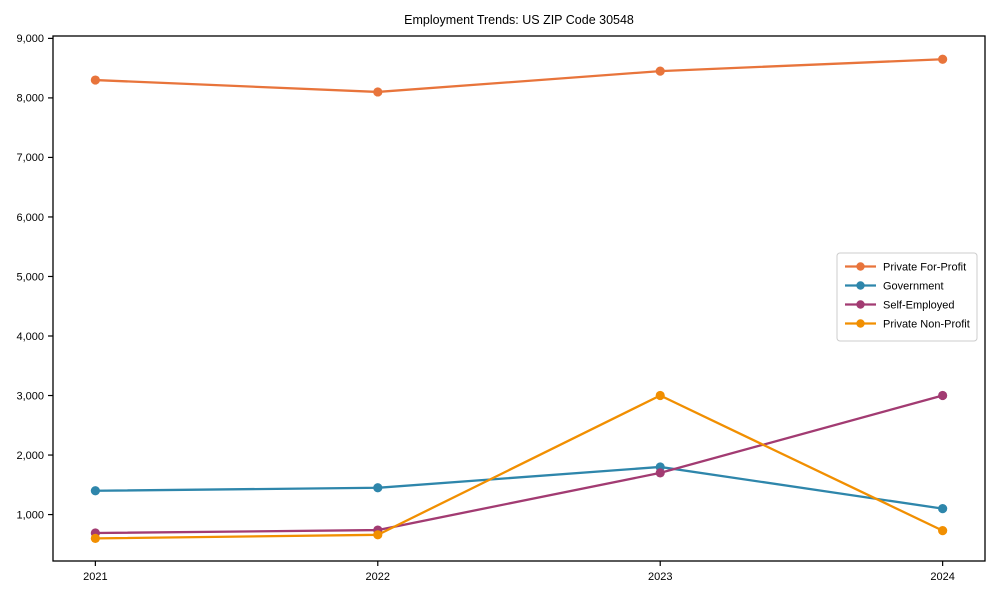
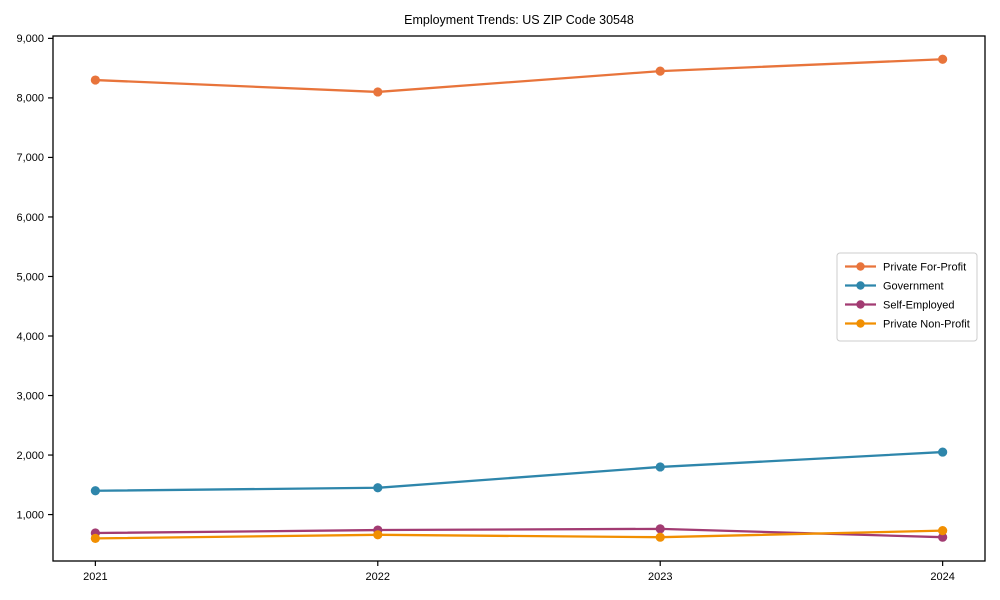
Self-Employed/2023: 1700 -> 800
Private Non-Profit/2023: 3000 -> 600
Government/2024: 1100 -> 2000
Self-Employed/2024: 3000 -> 600
